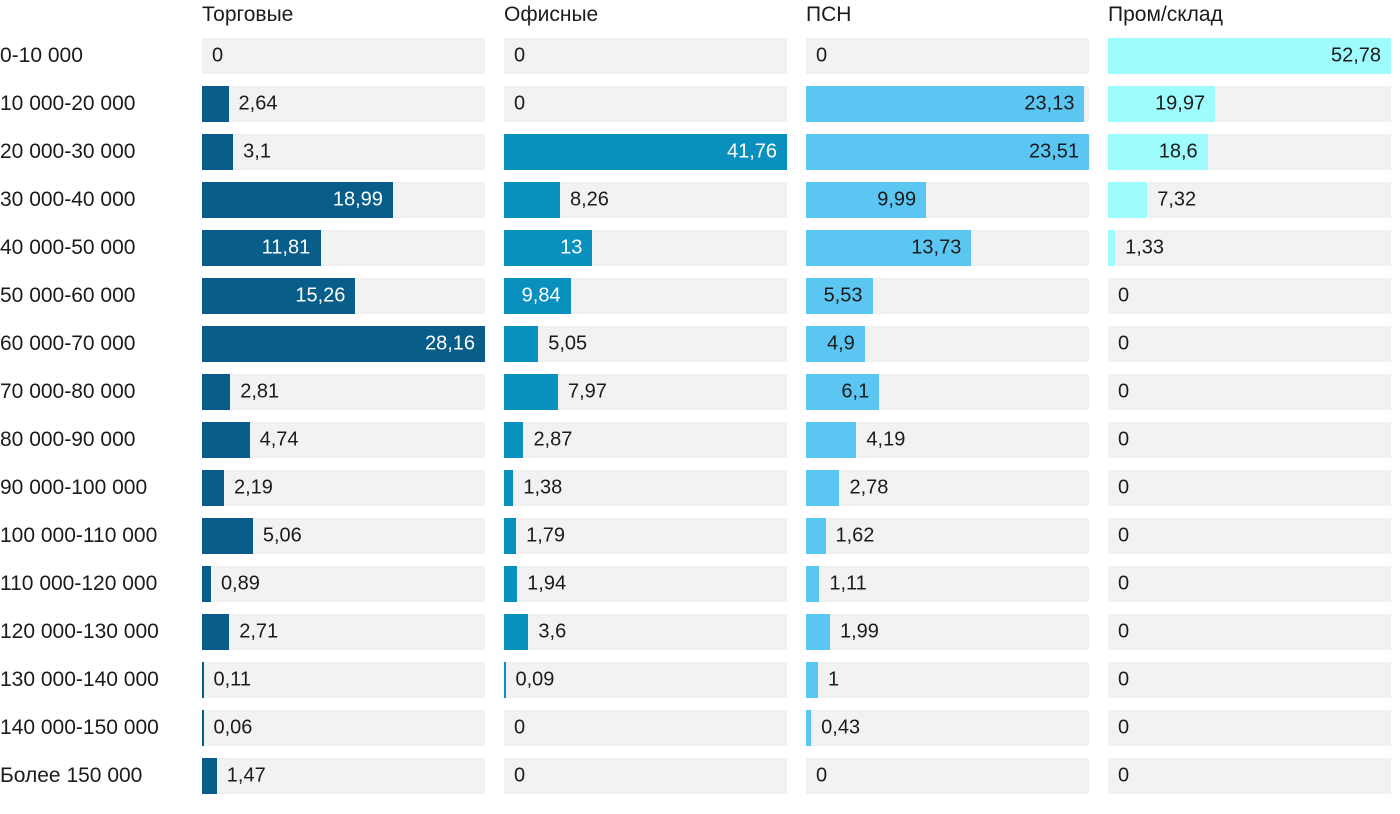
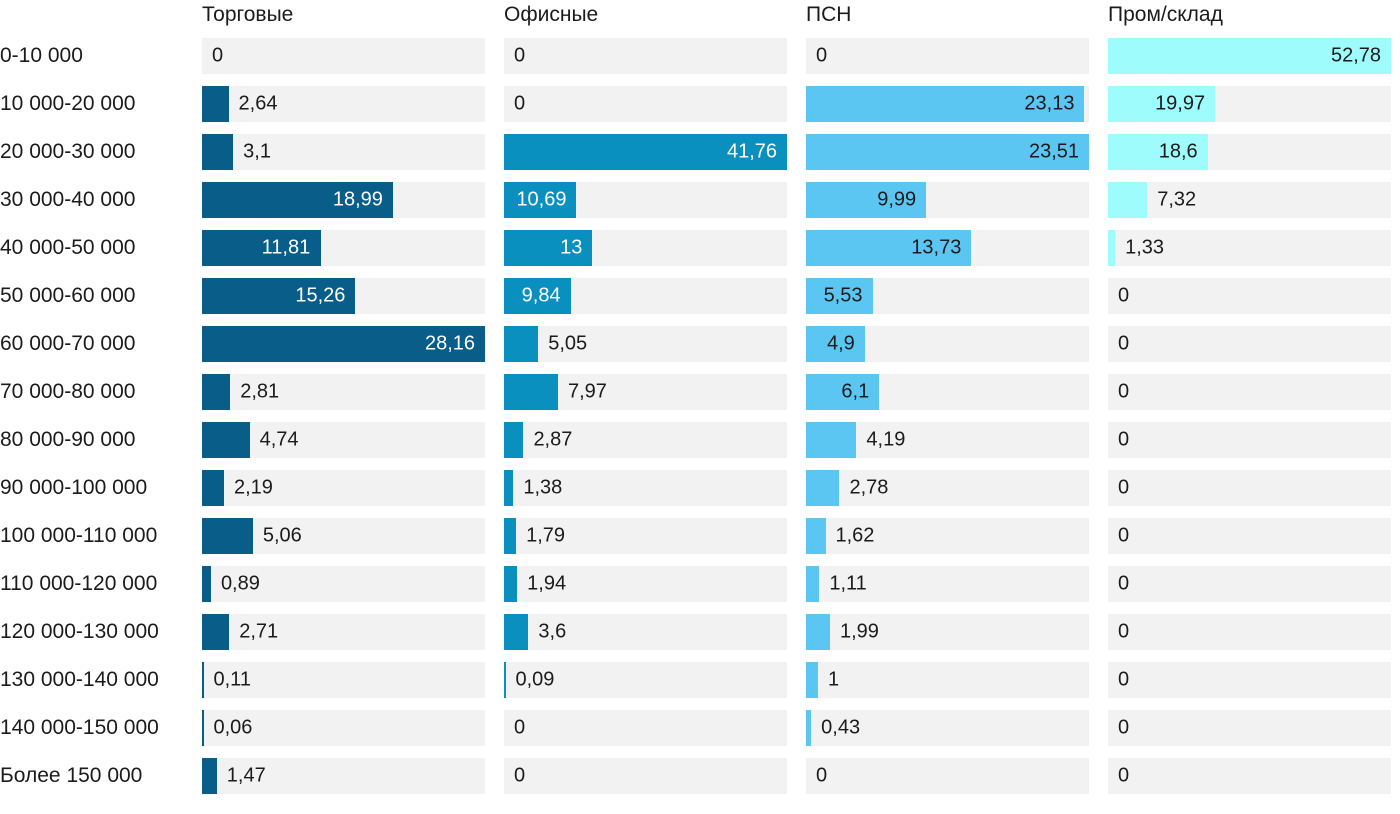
Офисные/30 000-40 000: 8,26 -> 10,69
